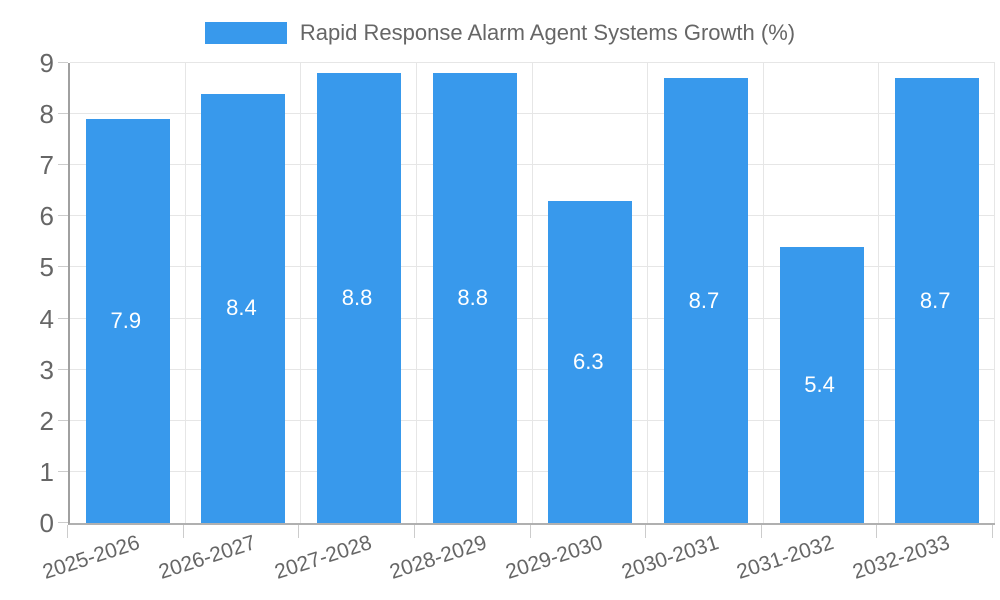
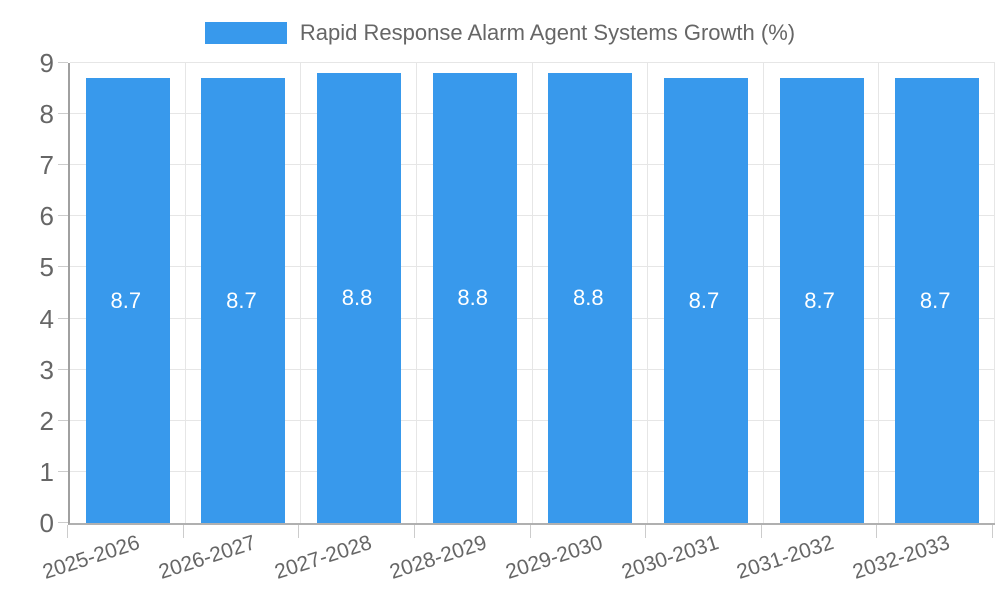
2025-2026: 7.9 -> 8.7
2026-2027: 8.4 -> 8.7
2029-2030: 6.3 -> 8.8
2031-2032: 5.4 -> 8.7
